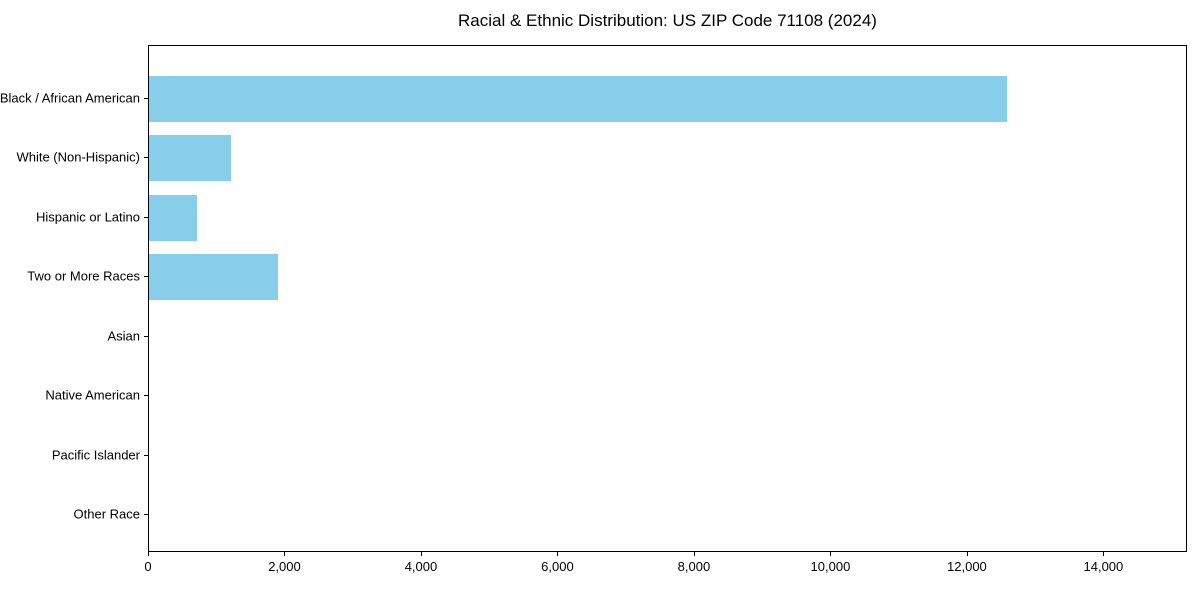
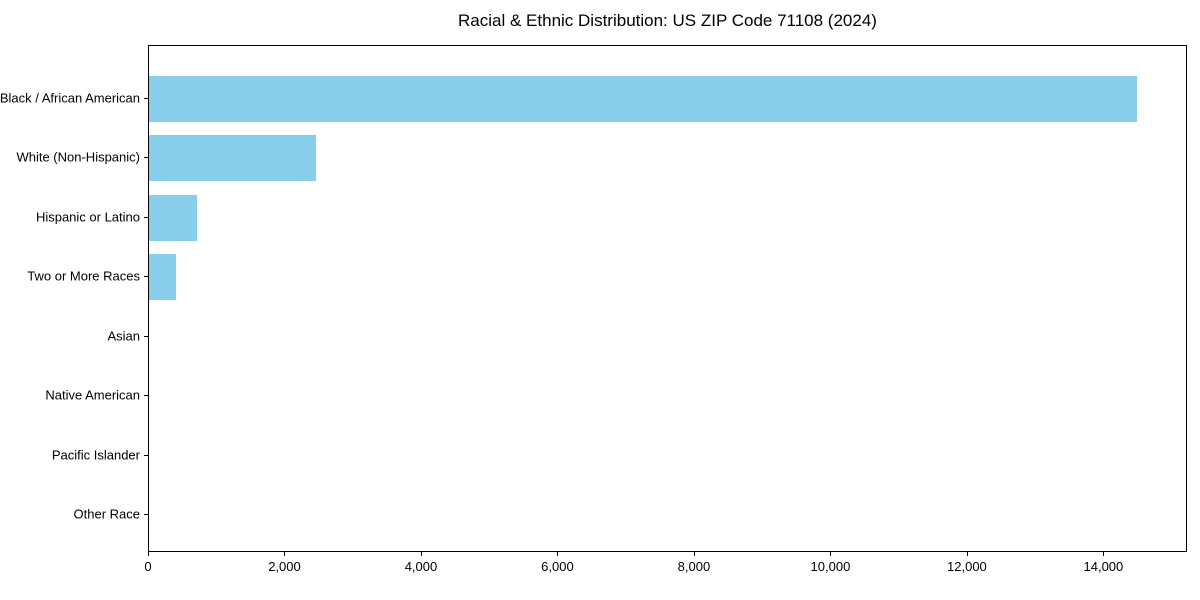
Black / African American: 12600 -> 14500
White (Non-Hispanic): 1200 -> 2400
Two or More Races: 1900 -> 400
